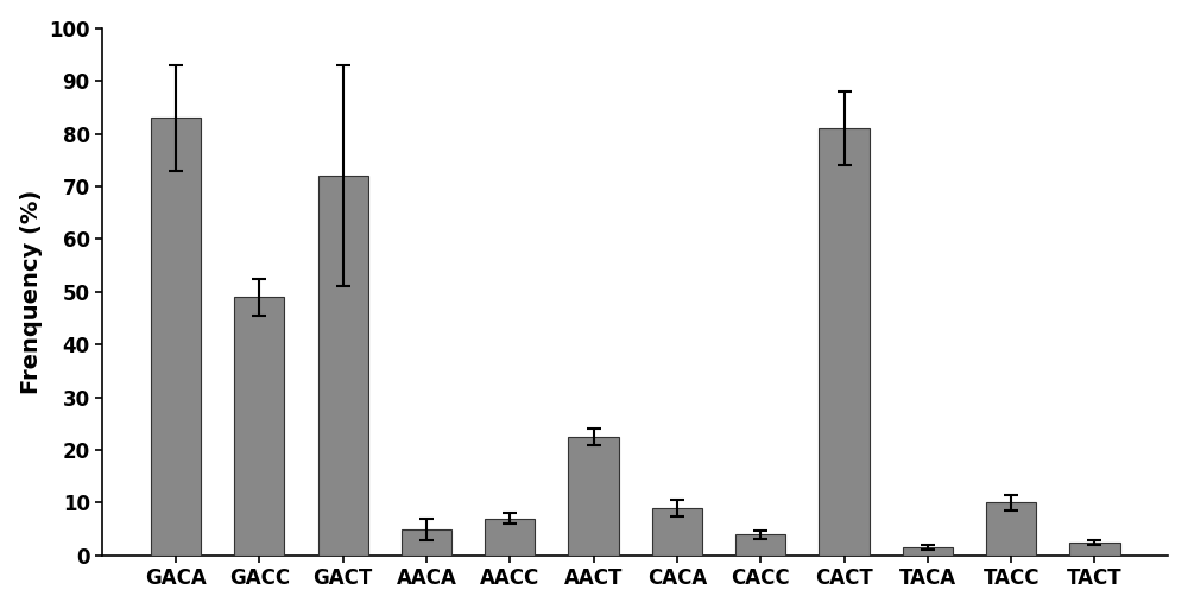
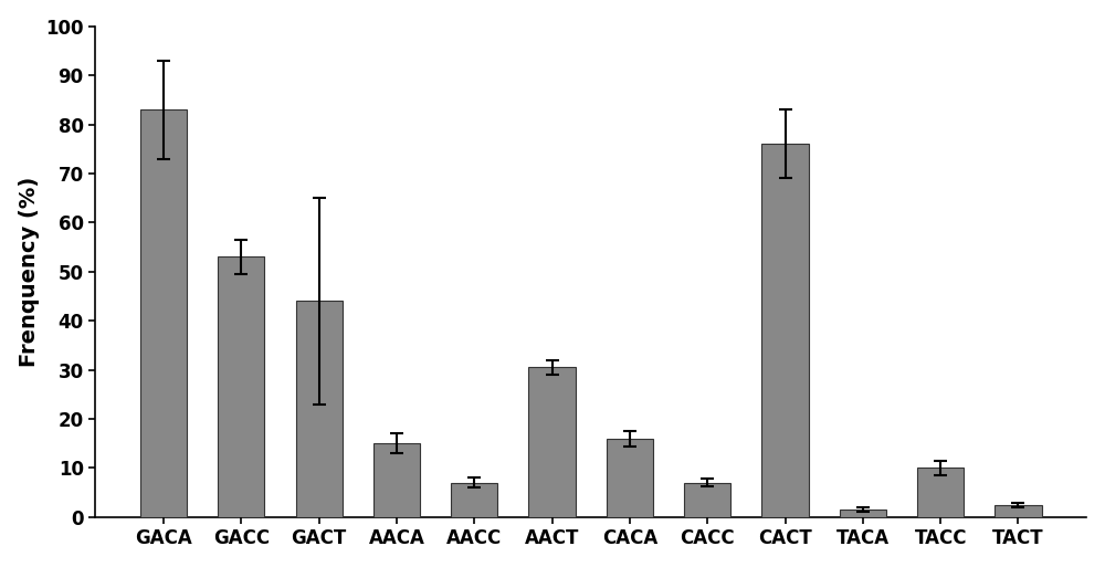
GACC: 49.0 -> 53.0
GACT: 72.0 -> 44.0
AACA: 5.0 -> 15.0
AACT: 22.5 -> 30.5
CACA: 9.0 -> 16.0
CACC: 4.0 -> 7.0
CACT: 81.0 -> 76.0
